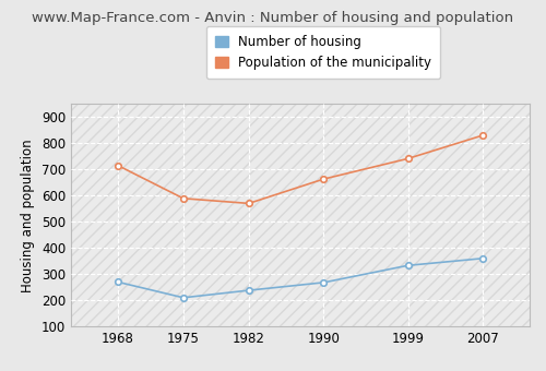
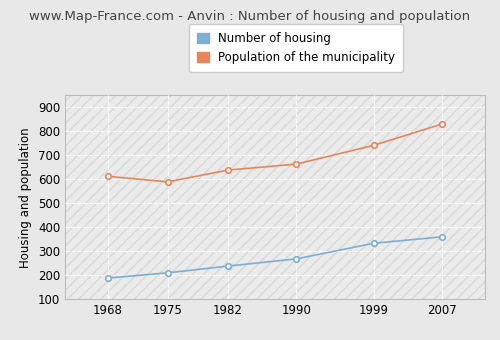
Number of housing/1968: 270 -> 188
Population of the municipality/1968: 715 -> 612
Population of the municipality/1982: 570 -> 638
